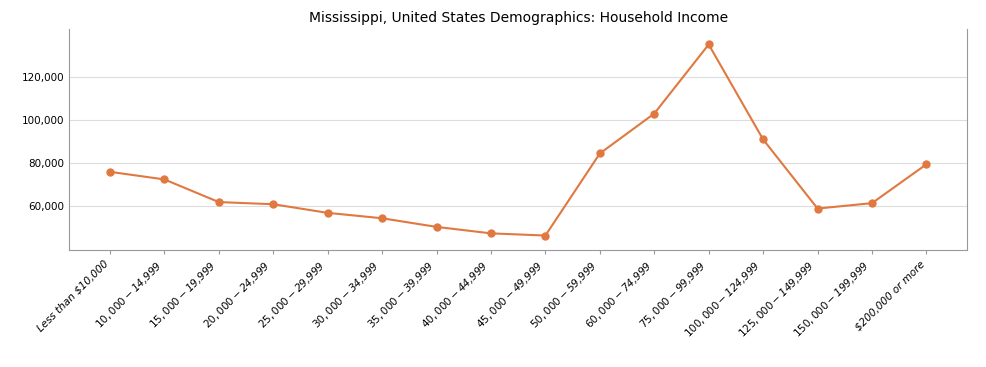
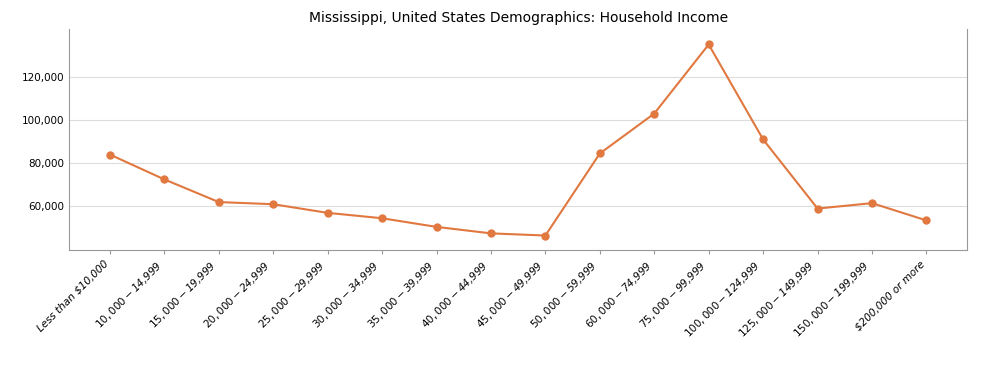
Less than $10,000: 76,000 -> 84,000
$200,000 or more: 79,500 -> 53,500
